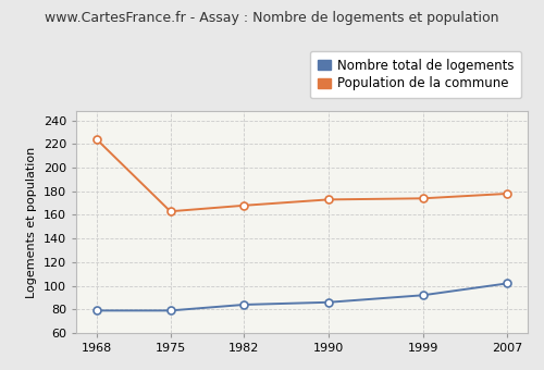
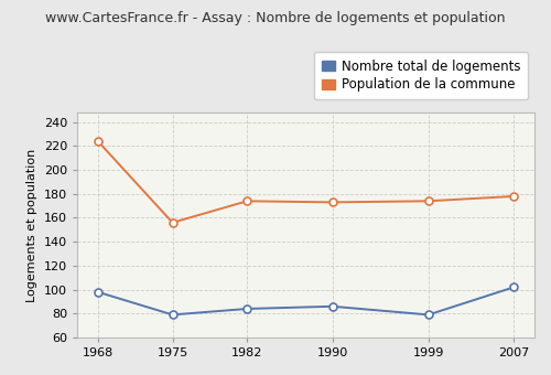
Nombre total de logements/1968: 79 -> 98
Population de la commune/1975: 163 -> 156
Population de la commune/1982: 168 -> 174
Nombre total de logements/1999: 92 -> 79
